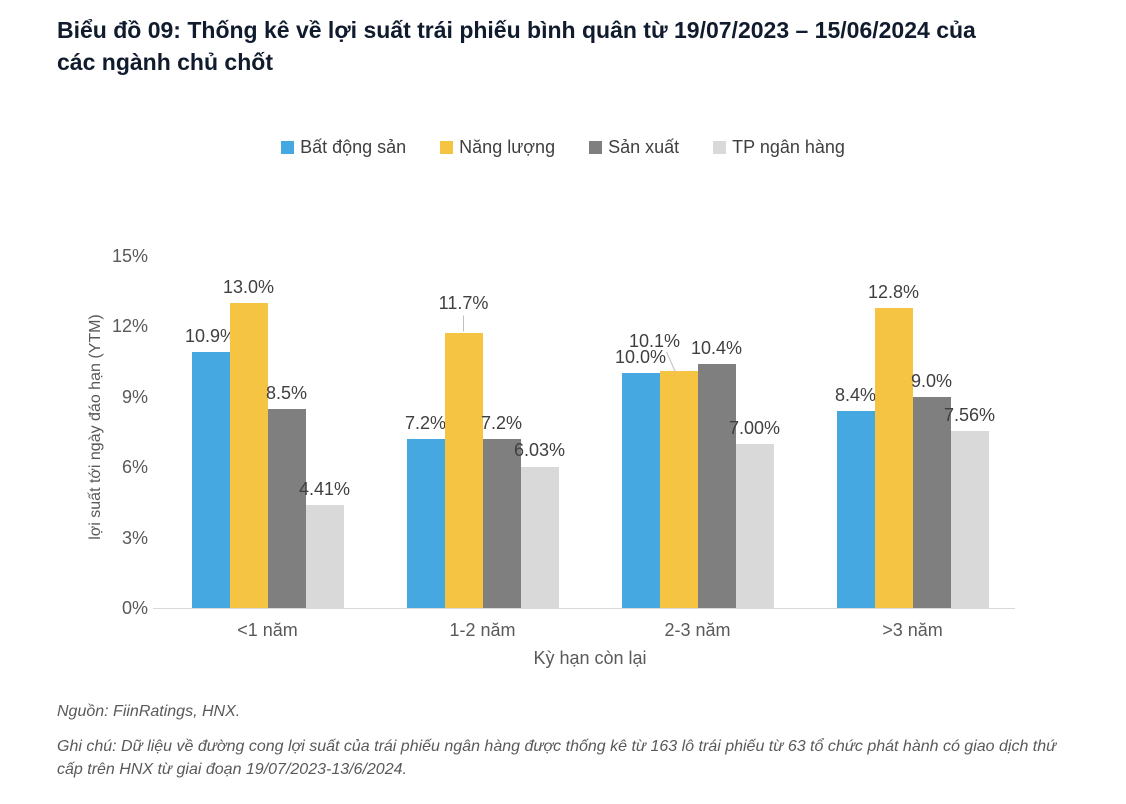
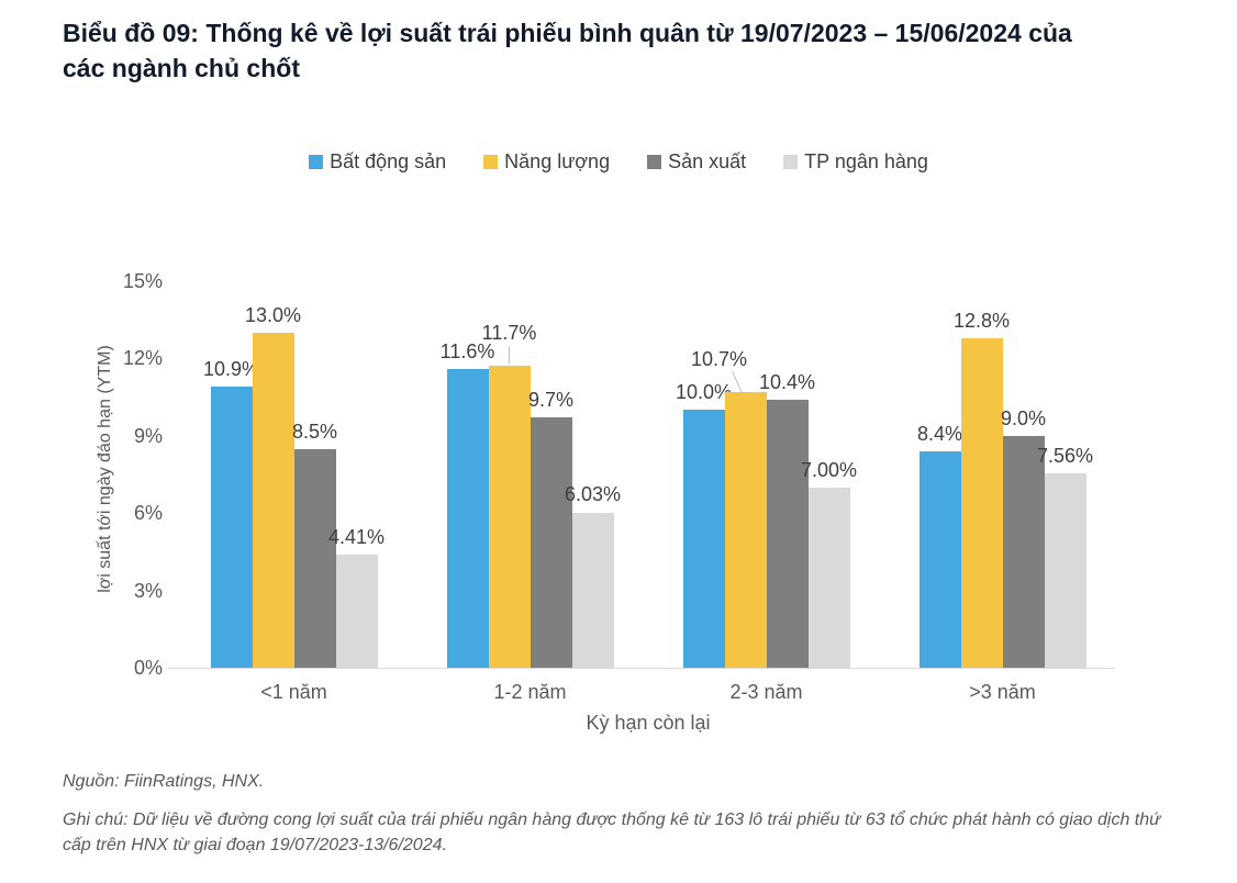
Bất động sản/1-2 năm: 7.2% -> 11.6%
Sản xuất/1-2 năm: 7.2% -> 9.7%
Năng lượng/2-3 năm: 10.1% -> 10.7%
